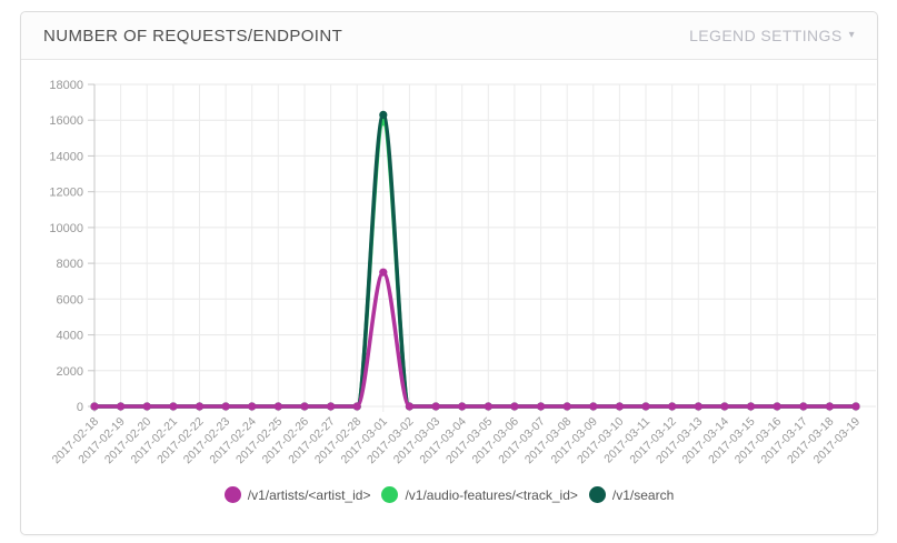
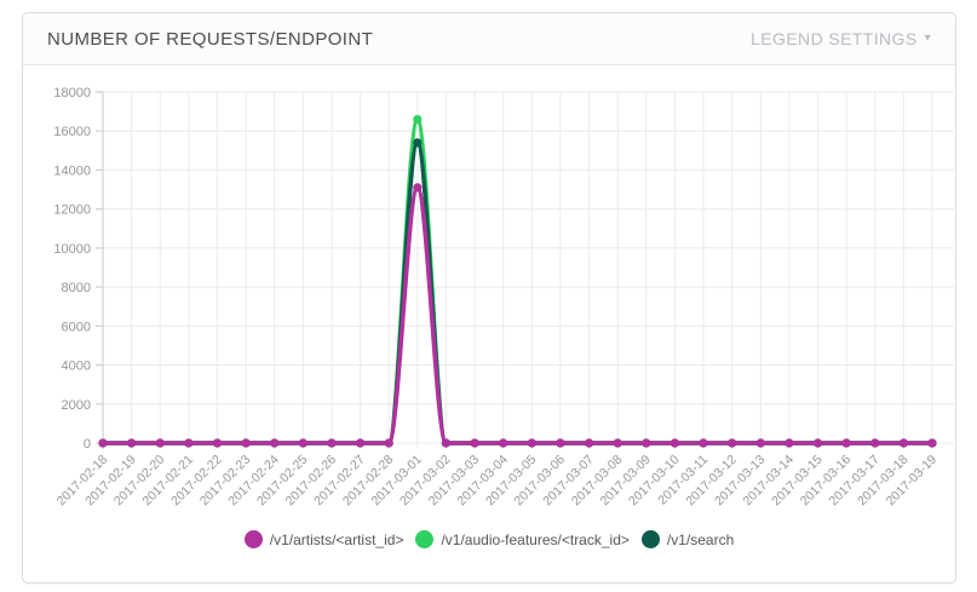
/v1/artists/<artist_id>/2017-03-01: 7500 -> 13100
/v1/audio-features/<track_id>/2017-03-01: 15900 -> 16600
/v1/search/2017-03-01: 16300 -> 15400
